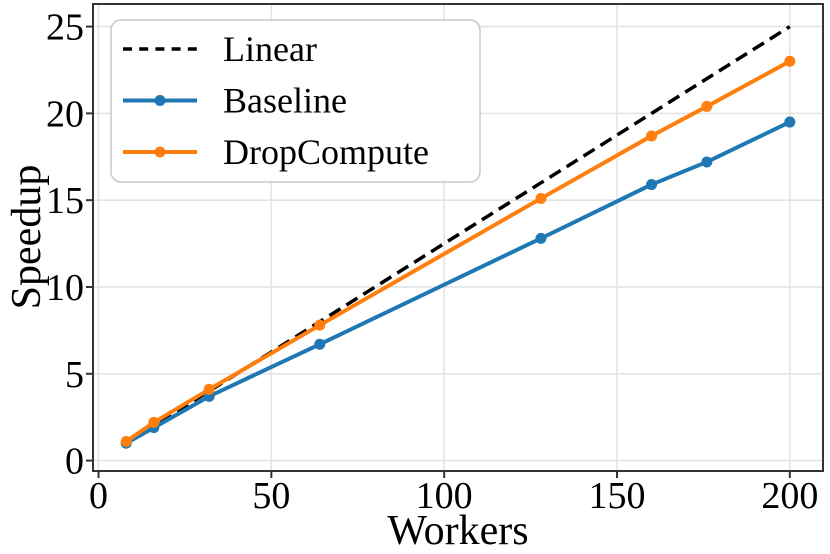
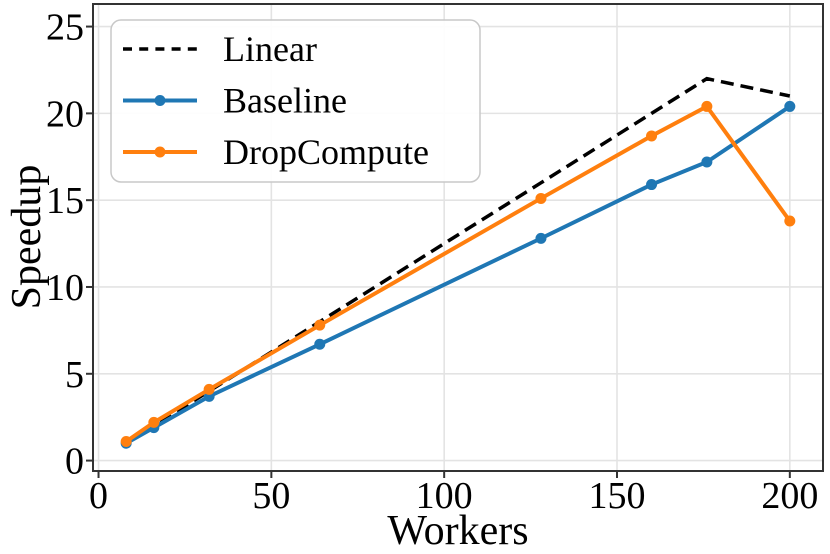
Linear/200: 25 -> 21
Baseline/200: 19.5 -> 20.4
DropCompute/200: 23.0 -> 13.8
